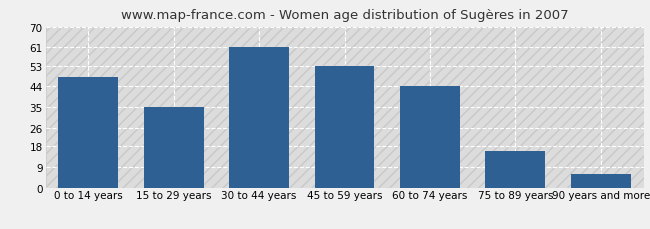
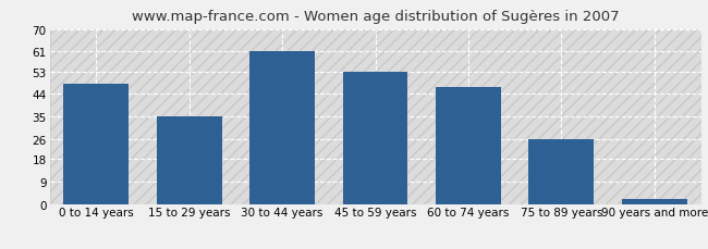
60 to 74 years: 44 -> 47
75 to 89 years: 16 -> 26
90 years and more: 6 -> 2
